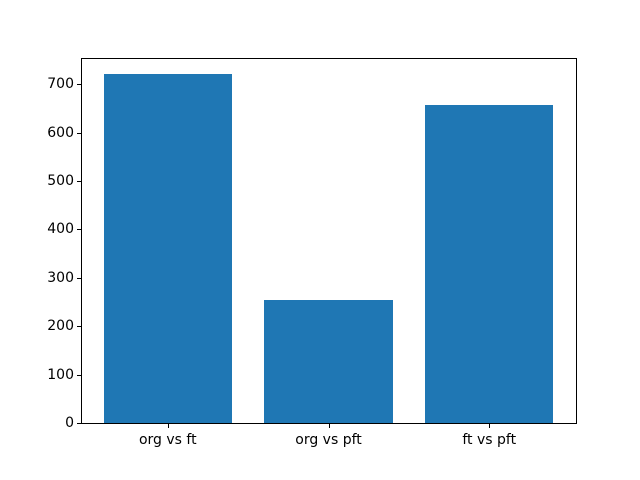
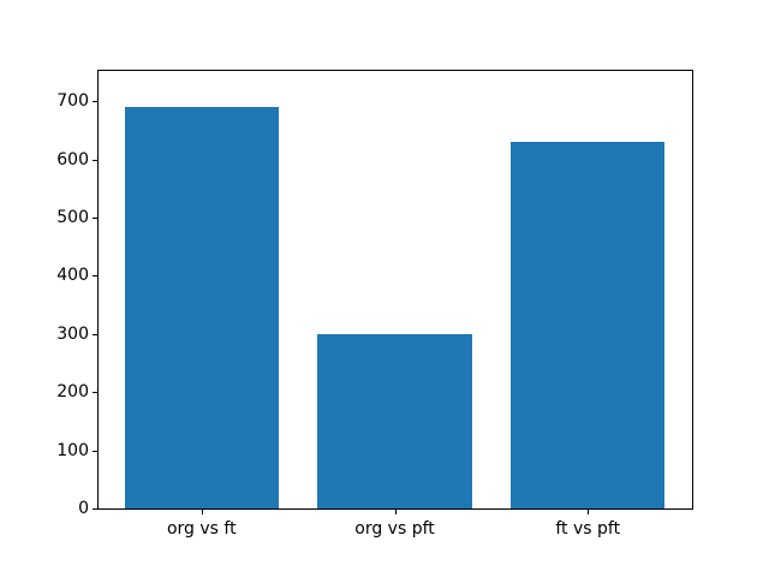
org vs ft: 720 -> 690
org vs pft: 260 -> 300
ft vs pft: 660 -> 630
